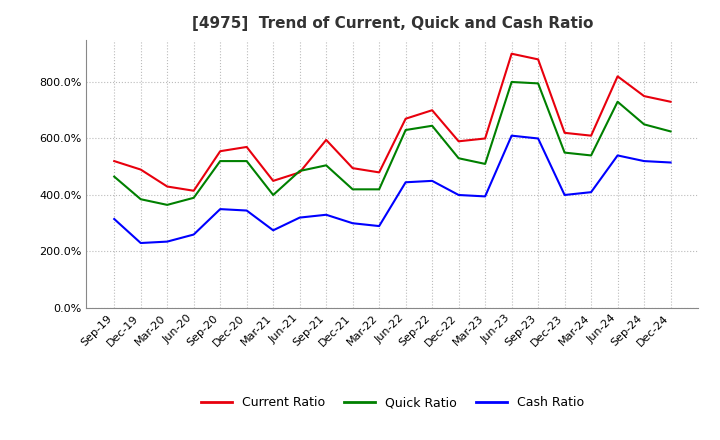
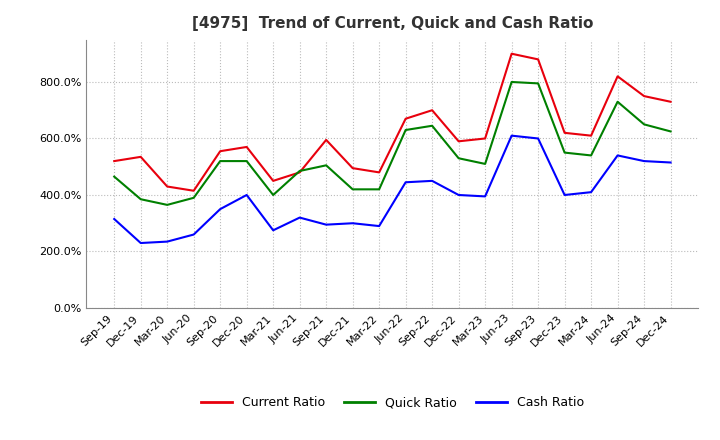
Current Ratio/Dec-19: 490% -> 535%
Cash Ratio/Dec-20: 345% -> 400%
Cash Ratio/Sep-21: 330% -> 295%
